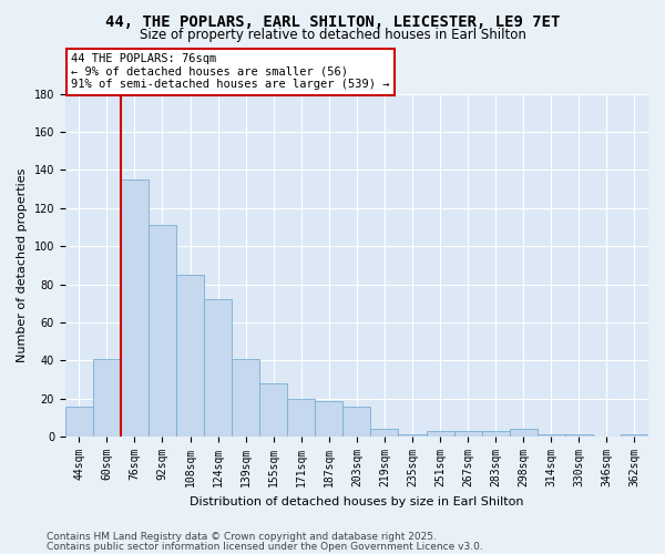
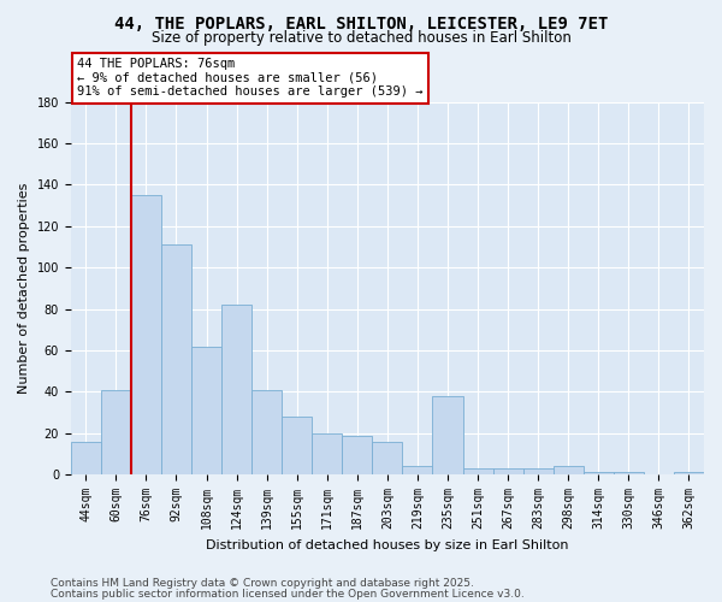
108sqm: 85 -> 62
124sqm: 72 -> 82
235sqm: 1 -> 38
